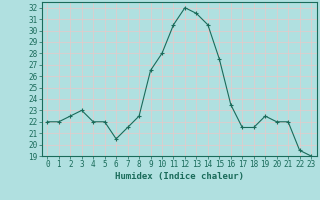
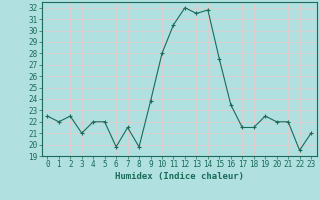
0: 22.0 -> 22.5
3: 23.0 -> 21.0
6: 20.5 -> 19.8
8: 22.5 -> 19.8
9: 26.5 -> 23.8
14: 30.5 -> 31.8
23: 19.0 -> 21.0
